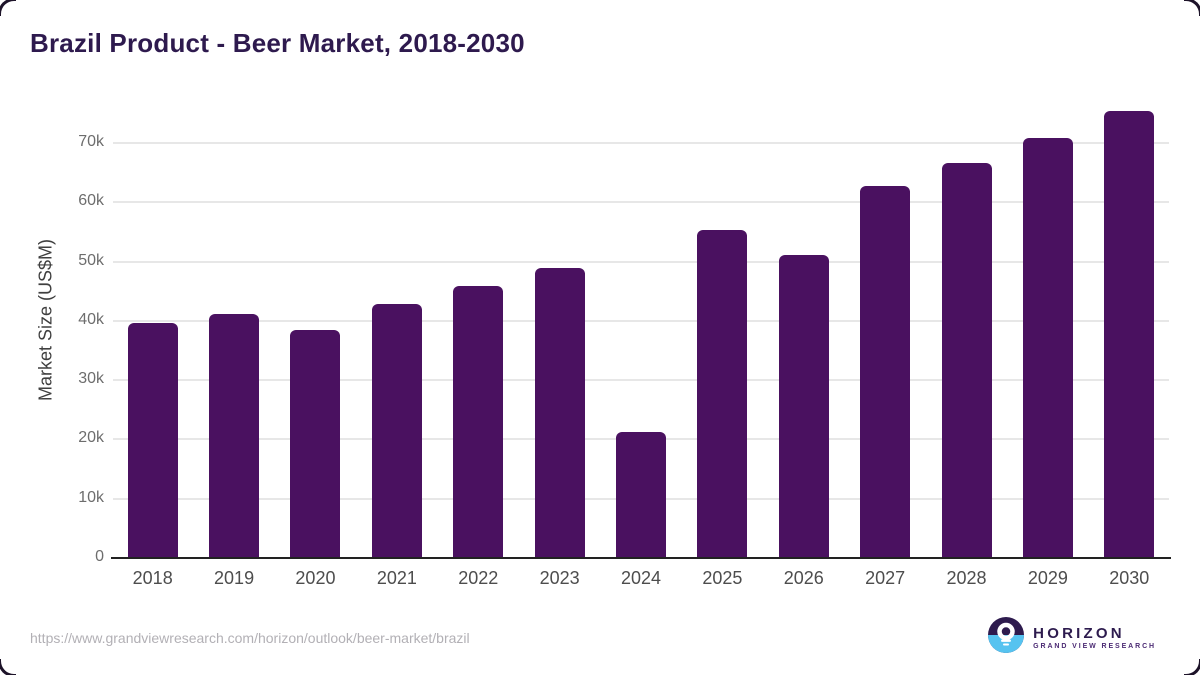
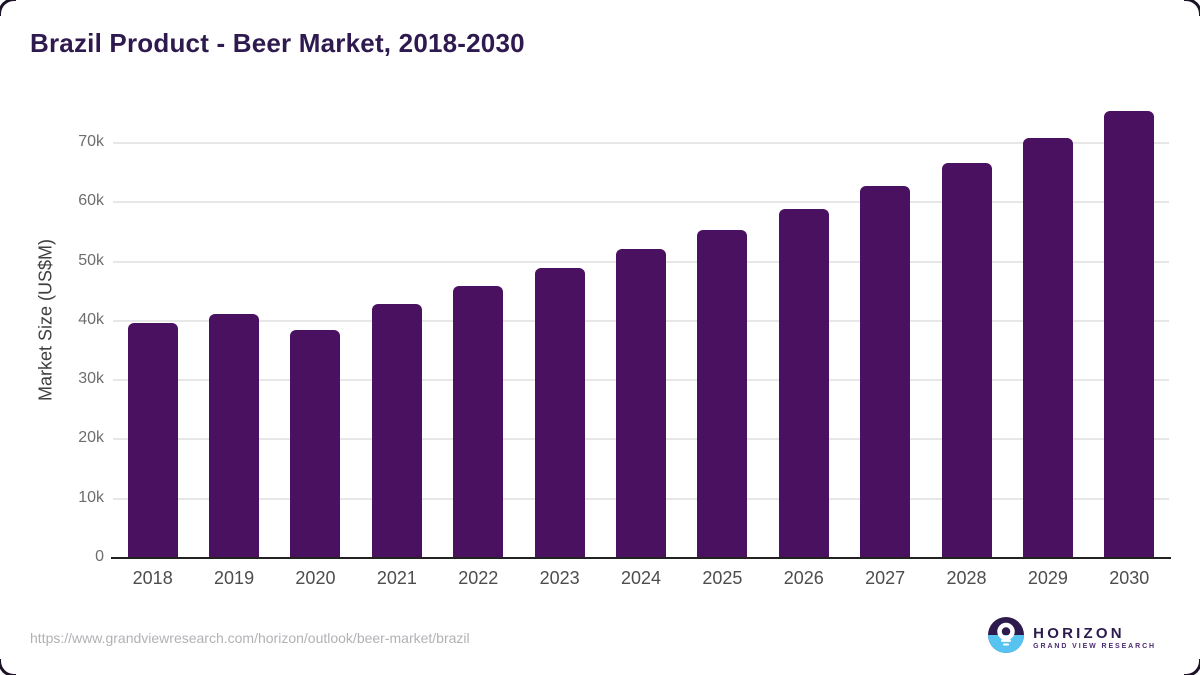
2024: 21k -> 52k
2026: 51k -> 59k
